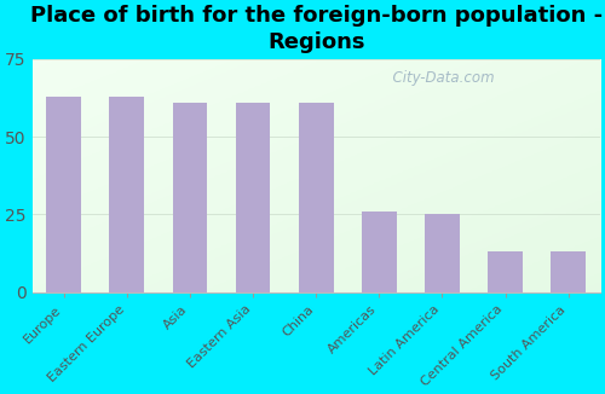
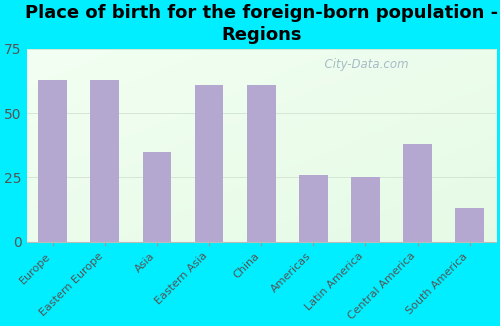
Asia: 61 -> 35
Central America: 13 -> 38
